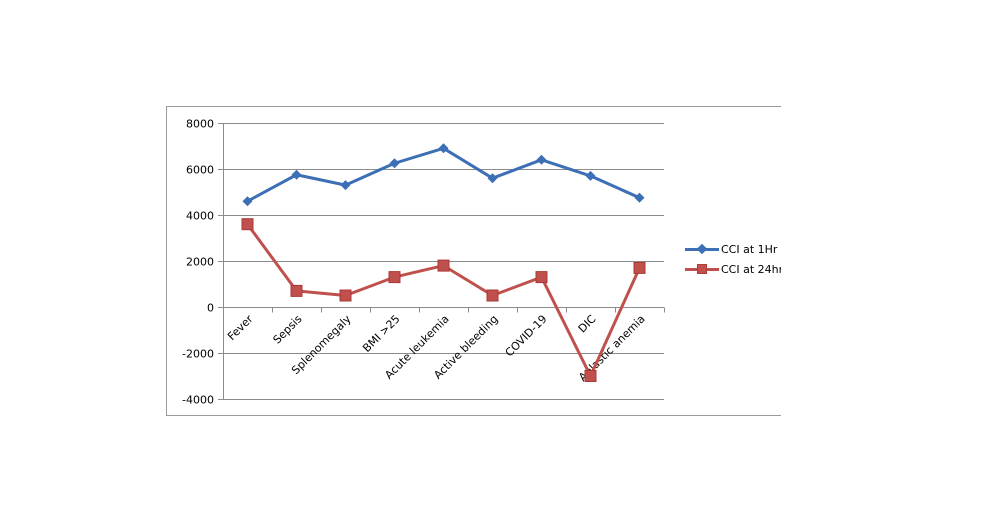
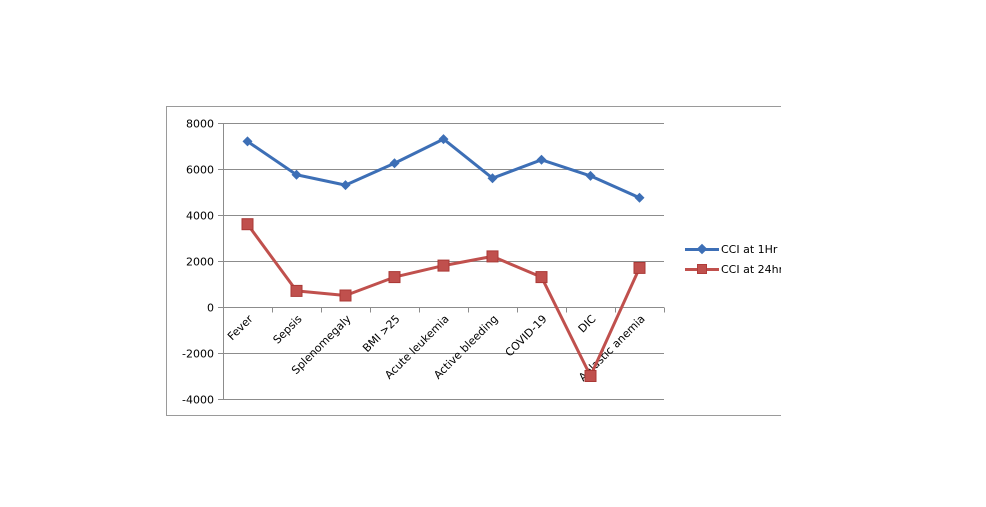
CCI at 1Hr/Fever: 4600 -> 7200
CCI at 1Hr/Acute leukemia: 6900 -> 7300
CCI at 24hr/Active bleeding: 500 -> 2200
